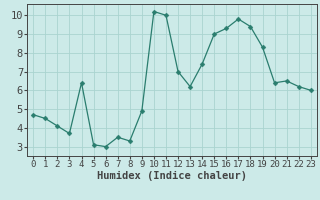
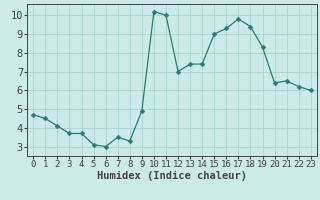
4: 6.4 -> 3.7
13: 6.2 -> 7.4
